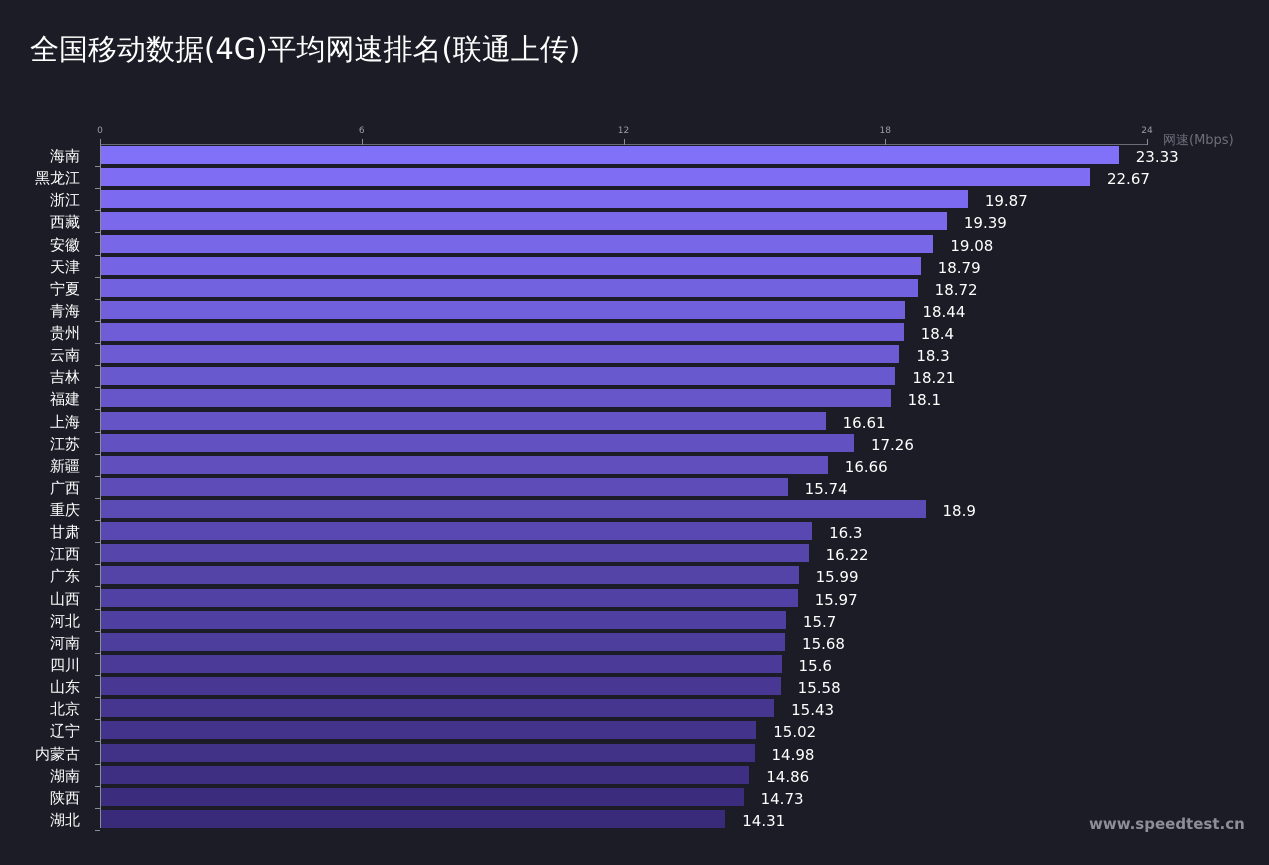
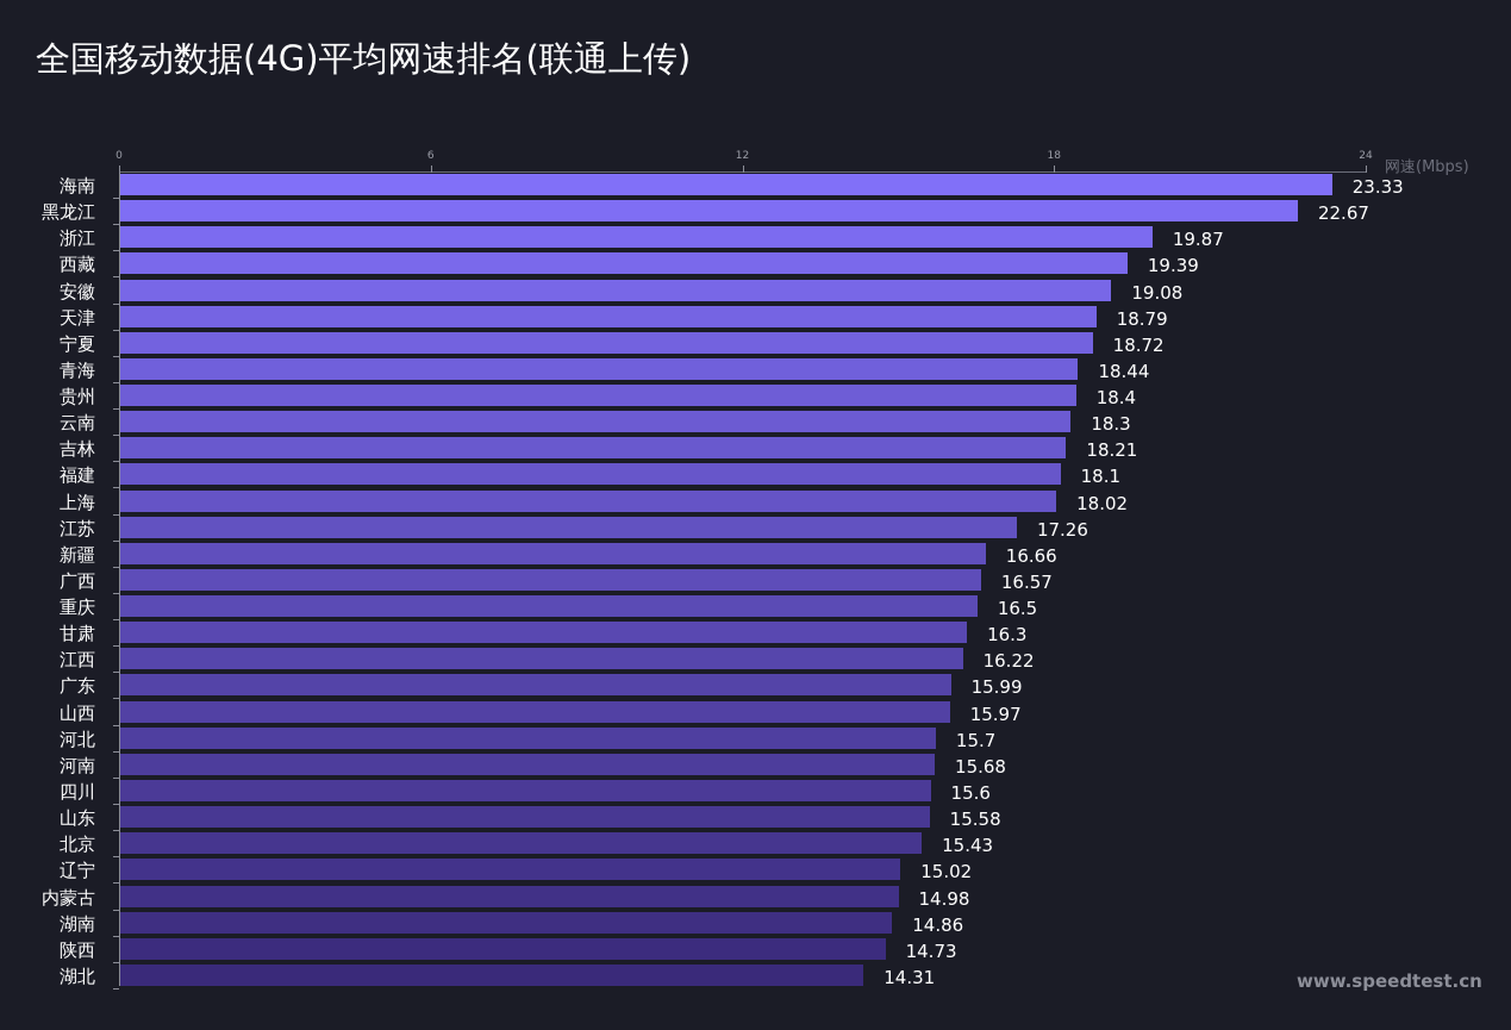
上海: 16.61 -> 18.02
广西: 15.74 -> 16.57
重庆: 18.9 -> 16.5
